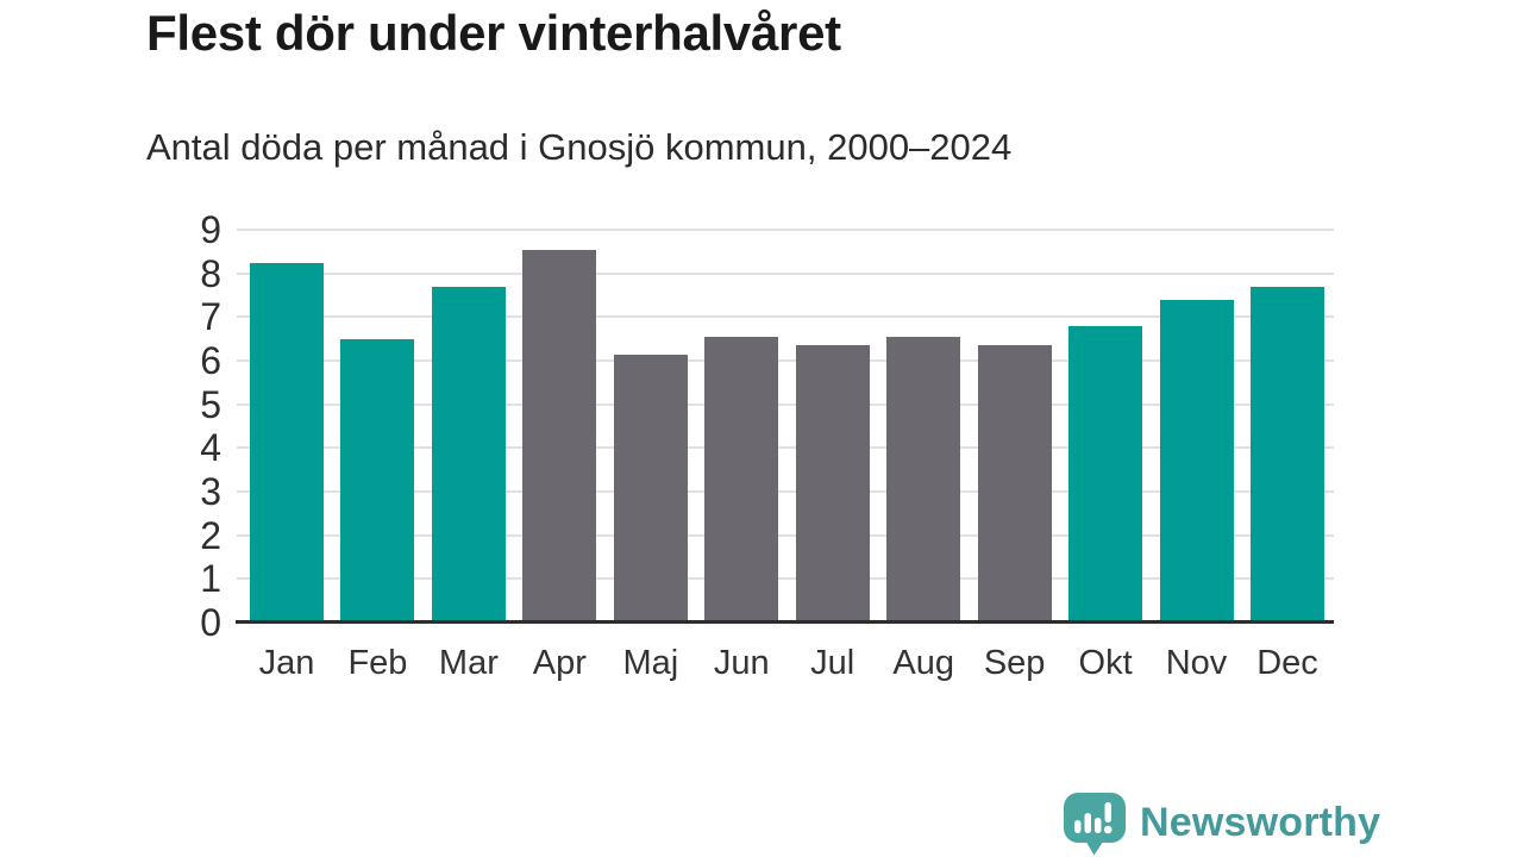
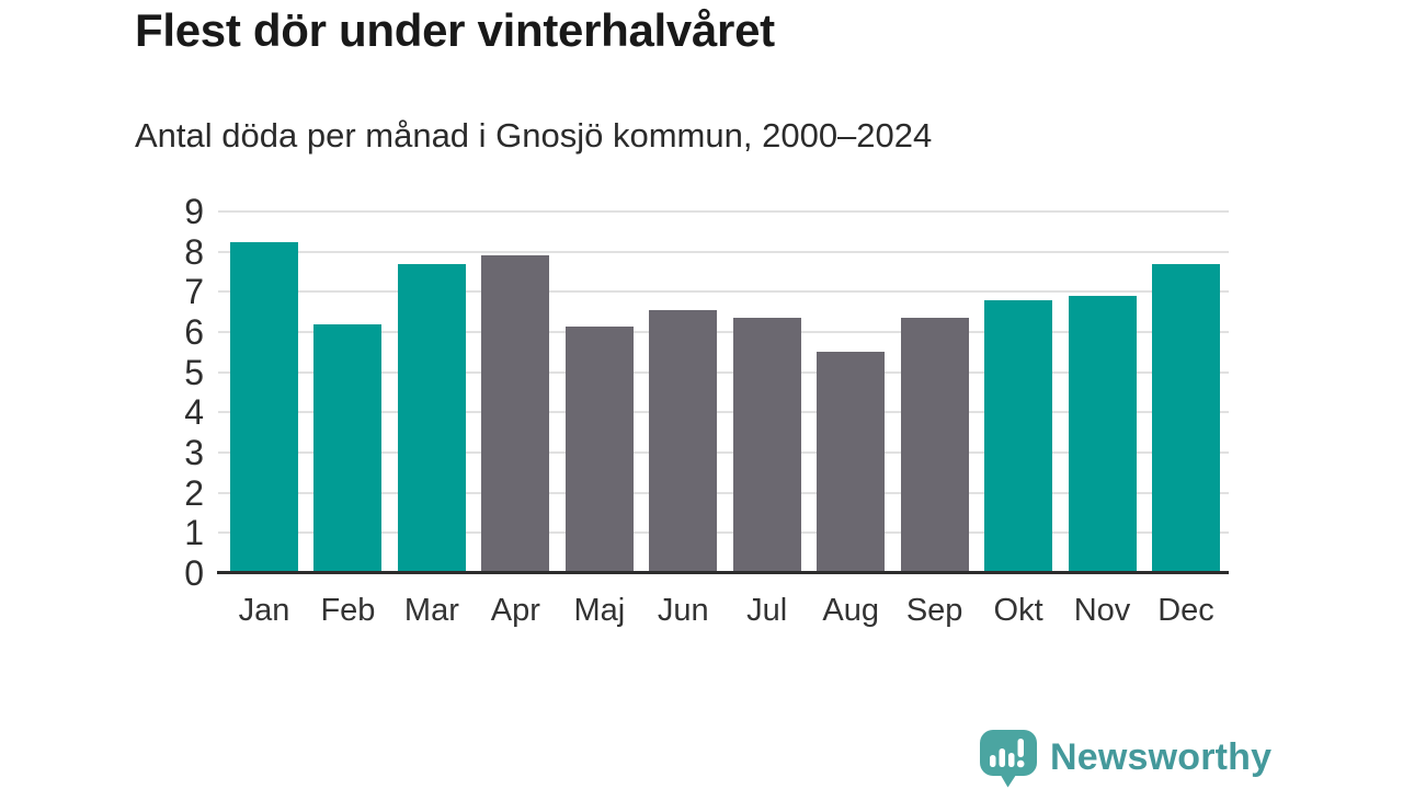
Feb: 6.5 -> 6.2
Apr: 8.6 -> 7.9
Aug: 6.5 -> 5.5
Nov: 7.4 -> 6.9
